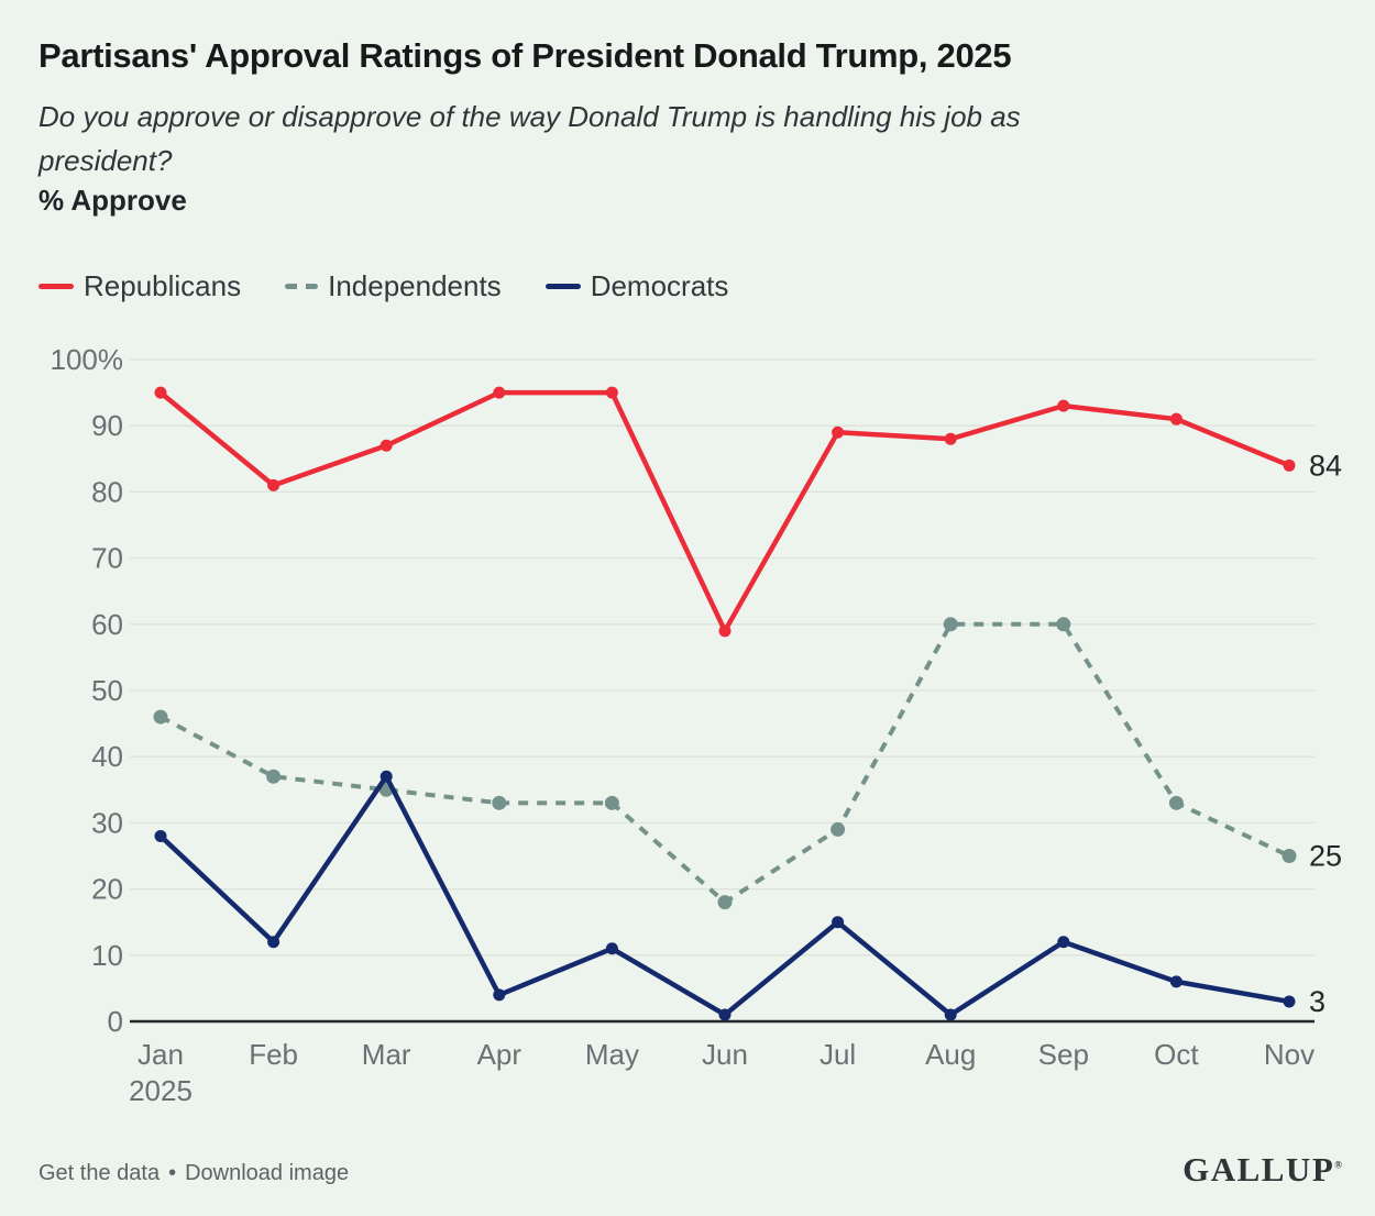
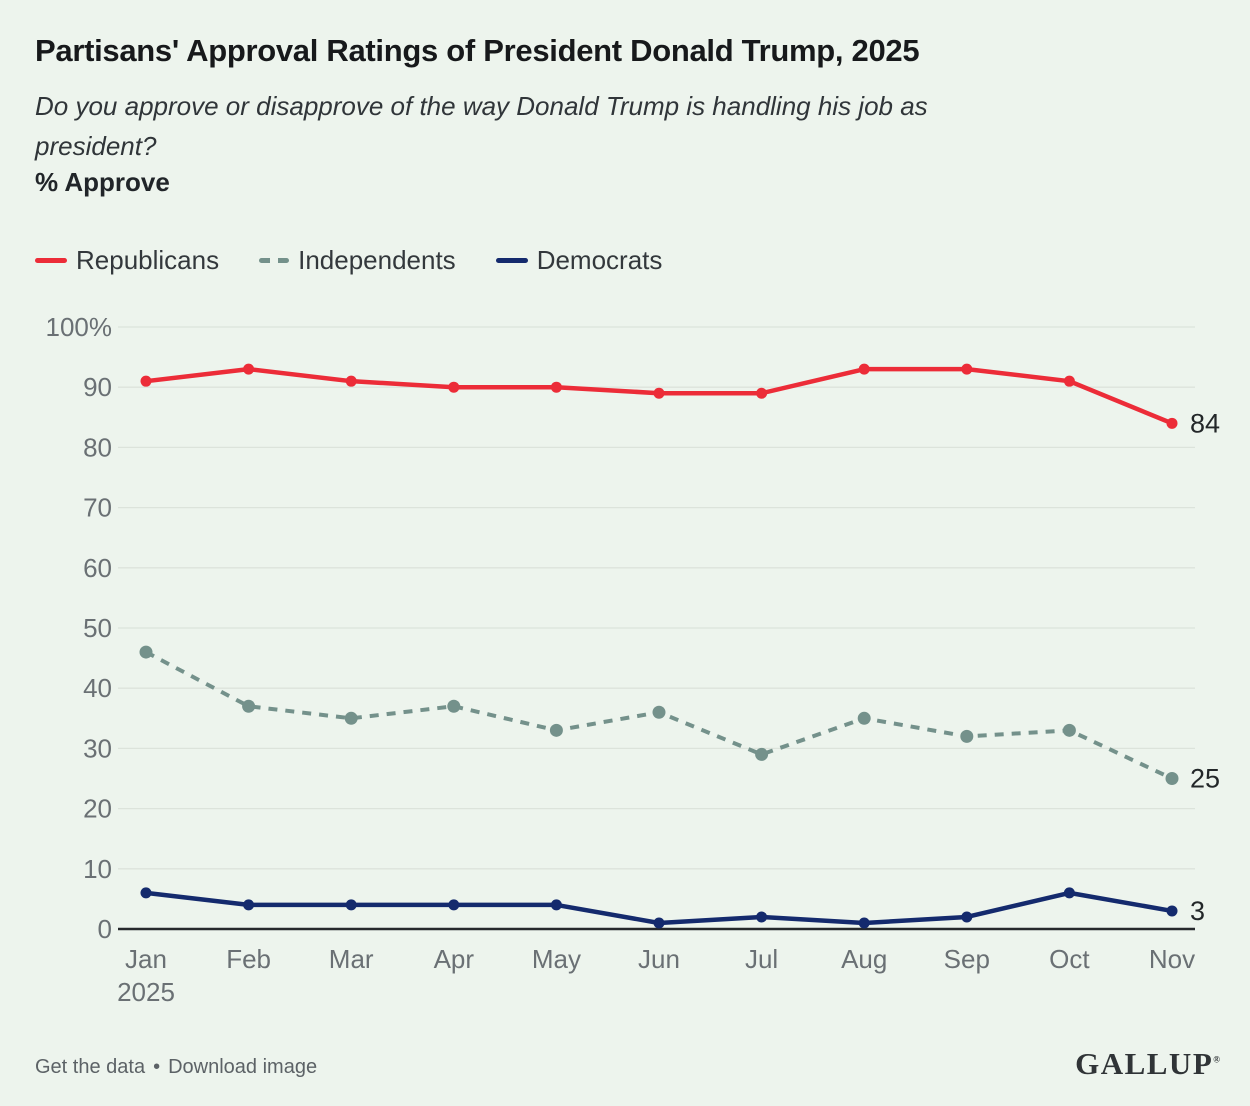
Republicans/Jan: 95% -> 91%
Democrats/Jan: 28% -> 6%
Republicans/Feb: 81% -> 93%
Democrats/Feb: 12% -> 4%
Republicans/Mar: 87% -> 91%
Democrats/Mar: 37% -> 4%
Republicans/Apr: 95% -> 90%
Independents/Apr: 33% -> 37%
Republicans/May: 95% -> 90%
Democrats/May: 11% -> 4%
Republicans/Jun: 59% -> 89%
Independents/Jun: 18% -> 36%
Democrats/Jul: 15% -> 2%
Republicans/Aug: 88% -> 93%
Independents/Aug: 60% -> 35%
Independents/Sep: 60% -> 32%
Democrats/Sep: 12% -> 2%
